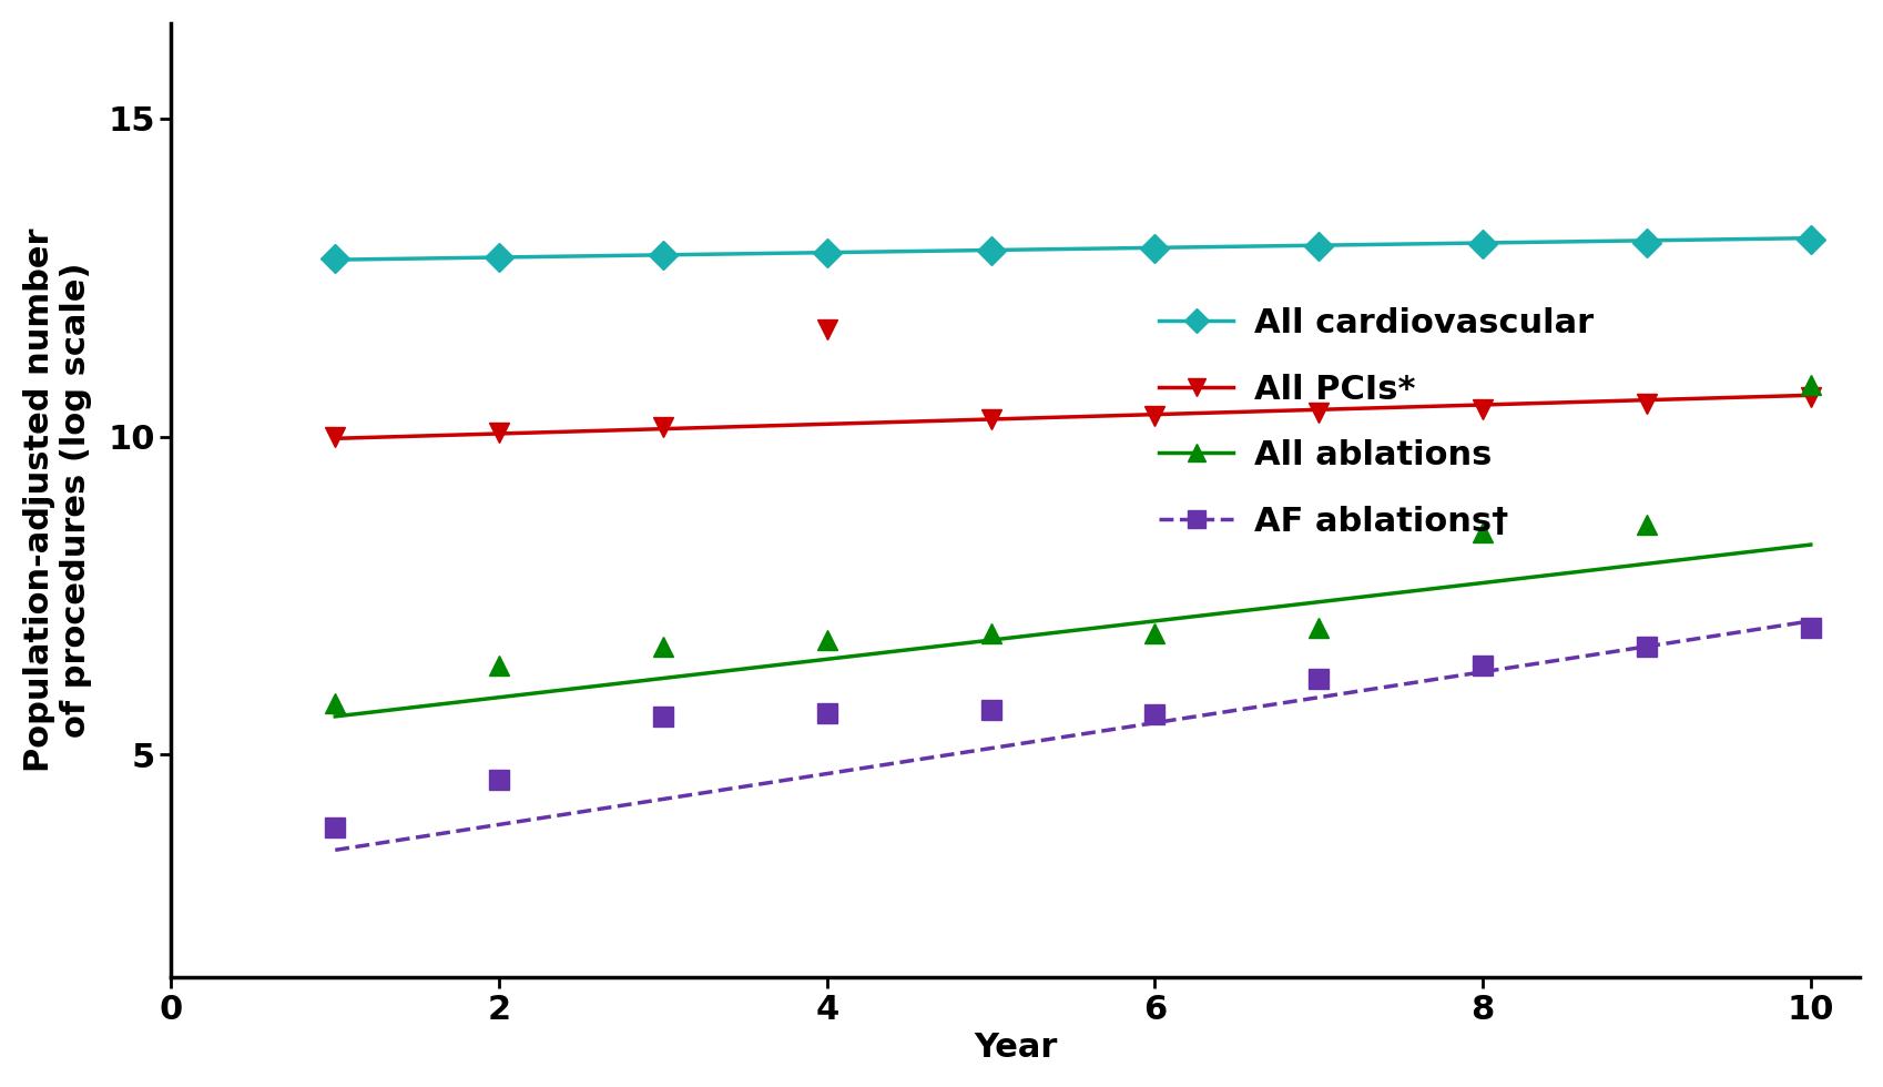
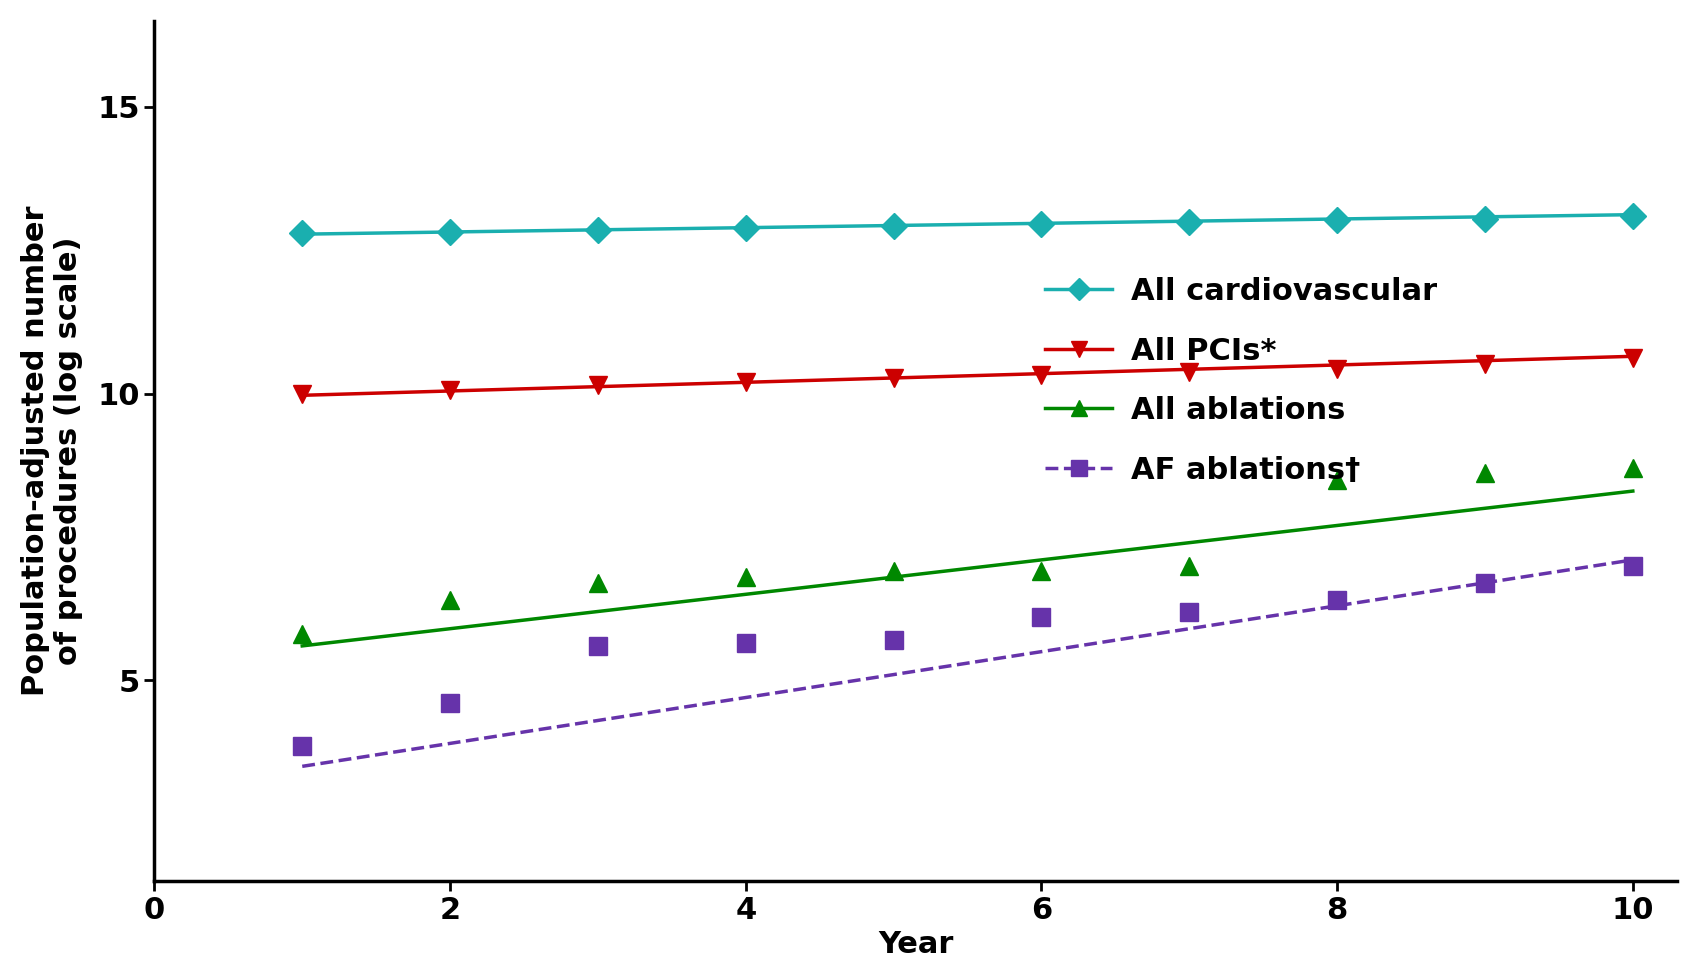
All PCIs*/4: 11.68 -> 10.20
AF ablations†/6: 5.64 -> 6.10
All ablations/10: 10.82 -> 8.70
